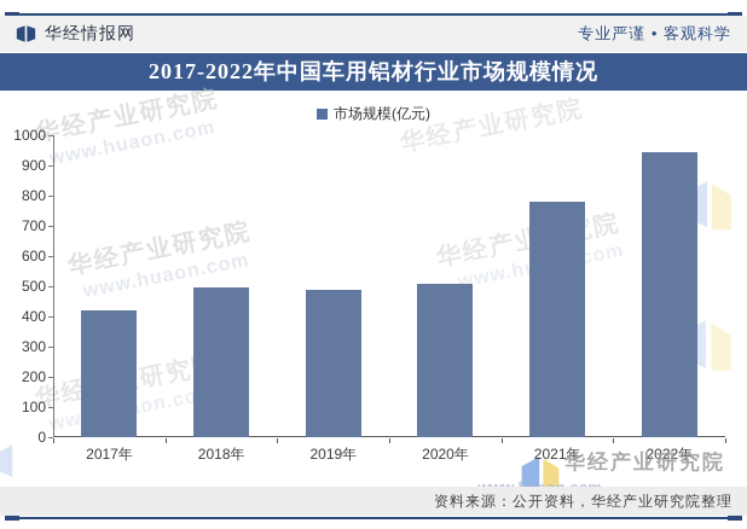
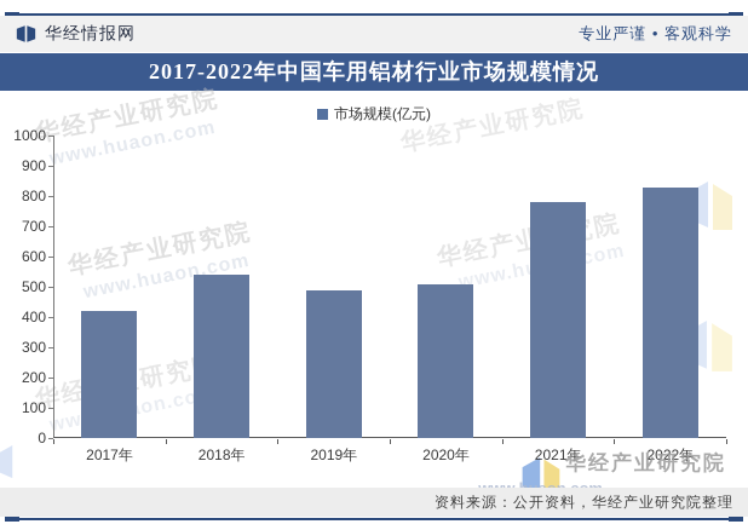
2018年: 500 -> 540
2022年: 940 -> 830
